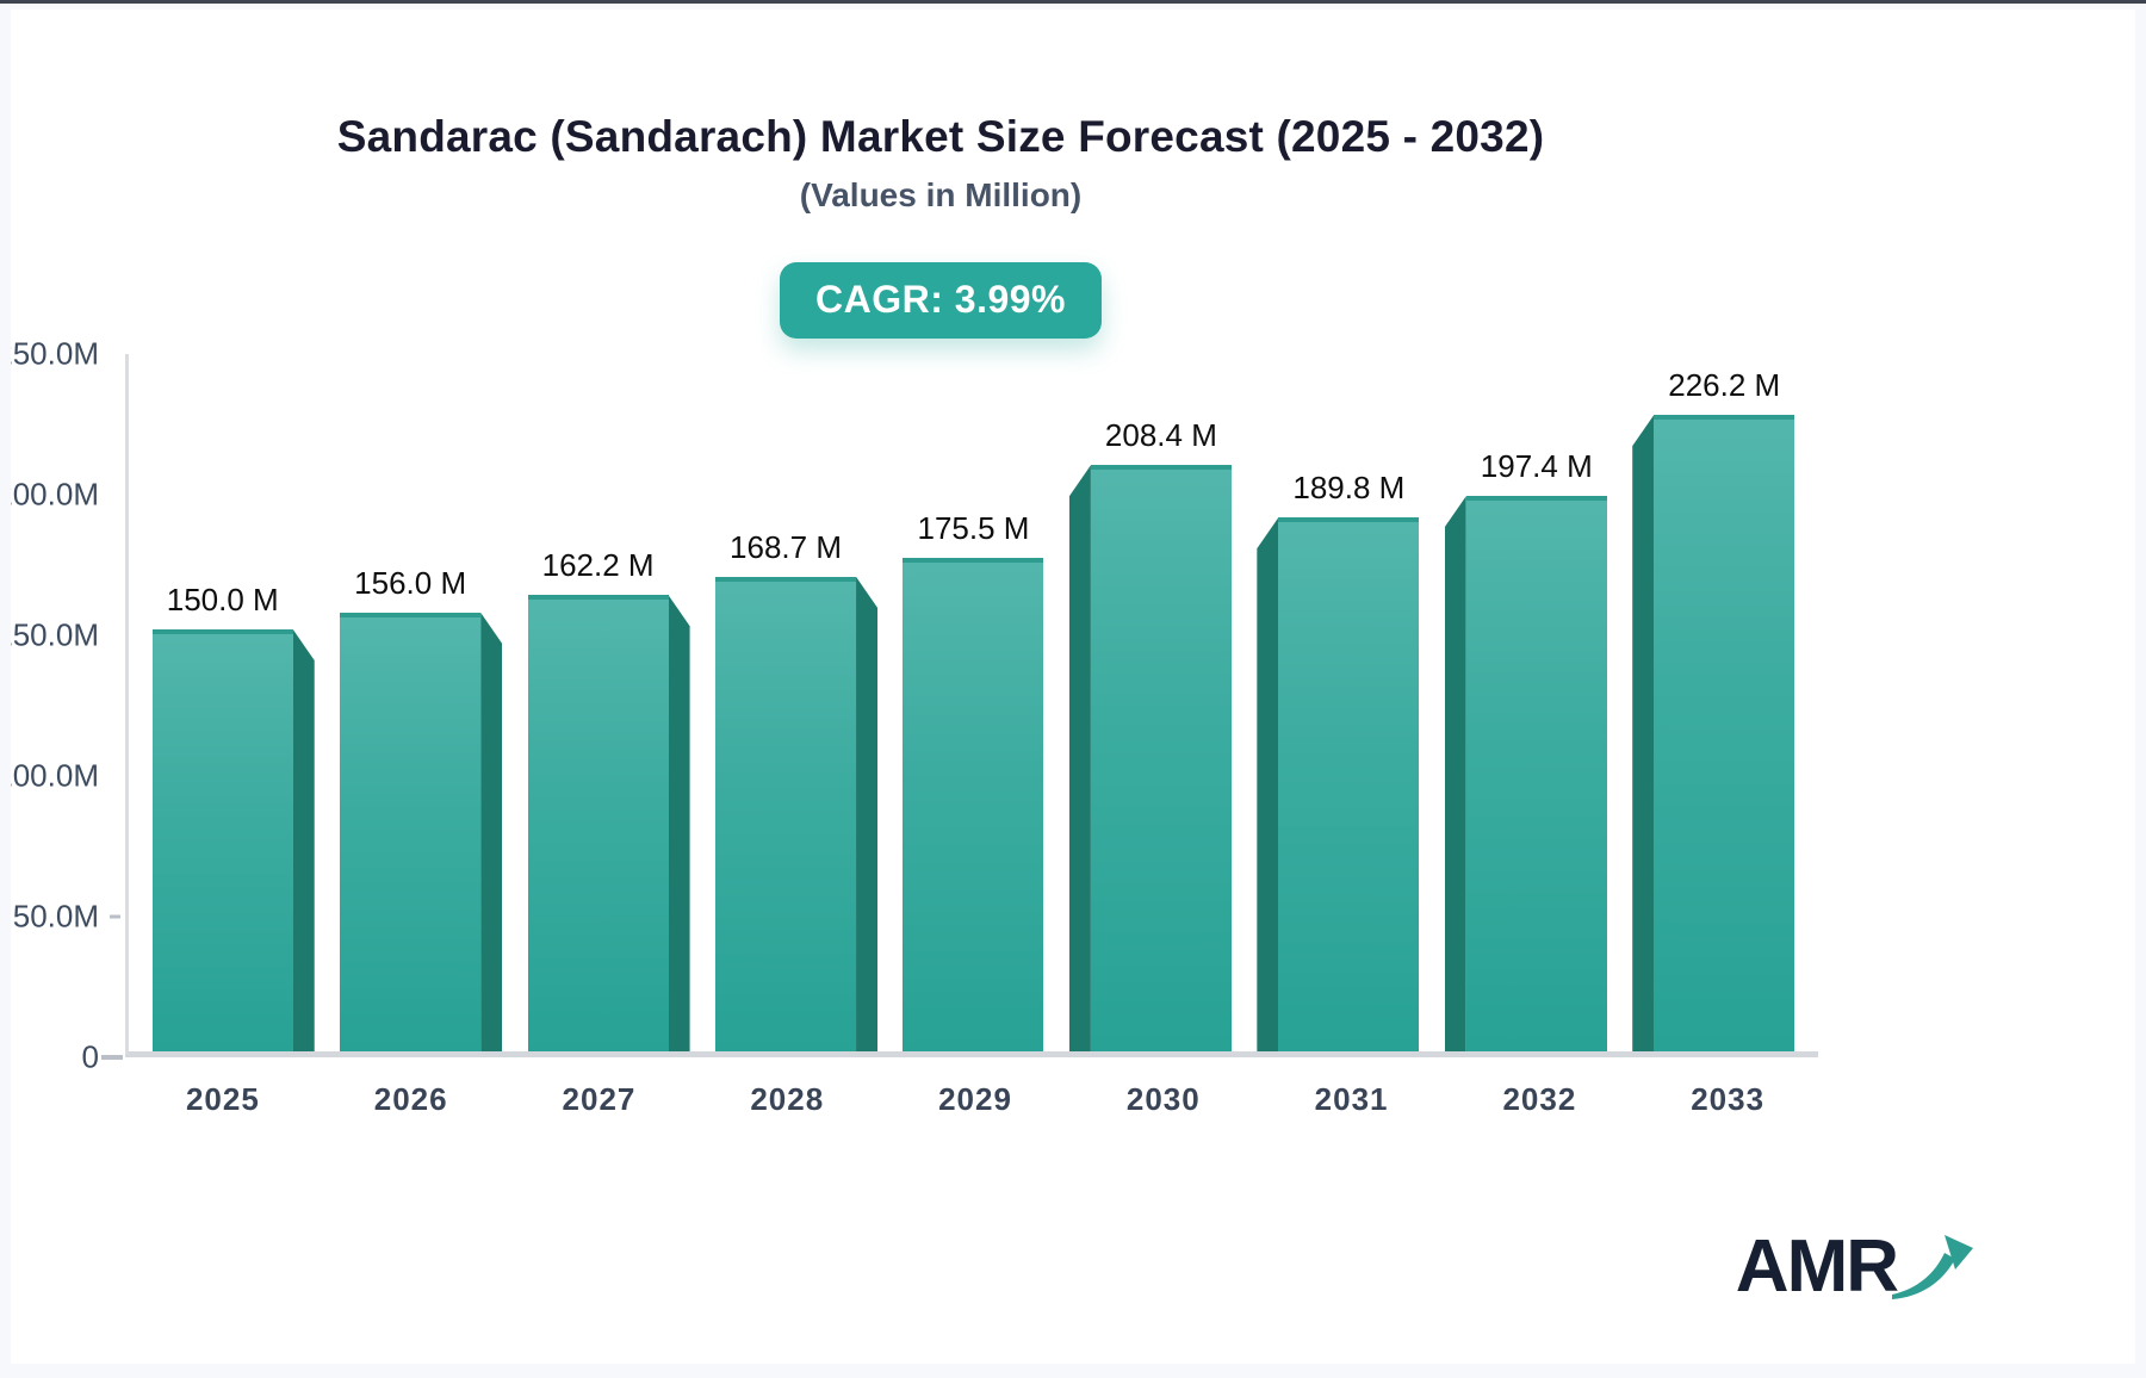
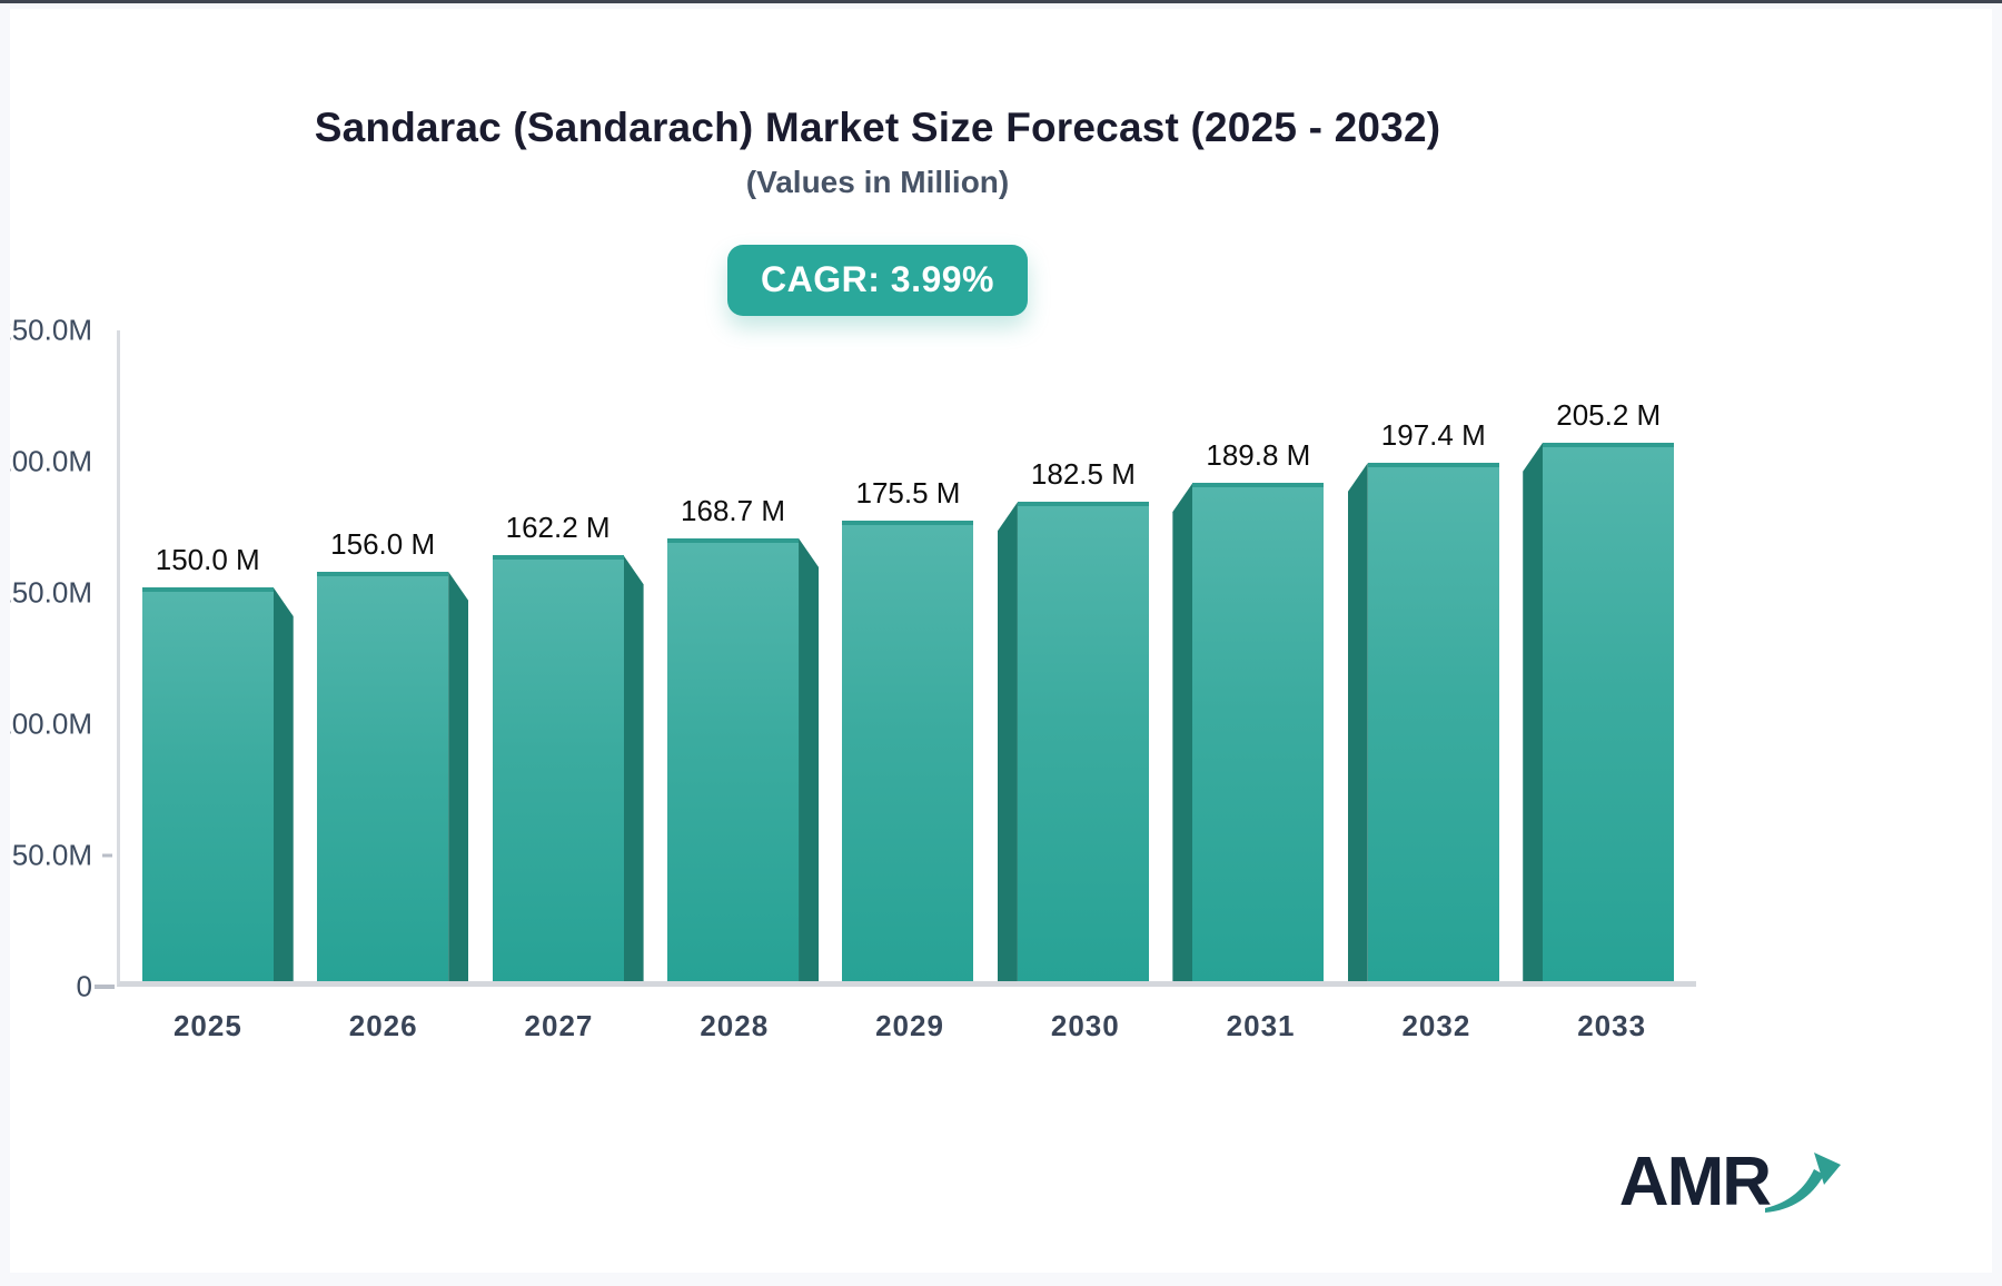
2030: 208.4 -> 182.5
2033: 226.2 -> 205.2
